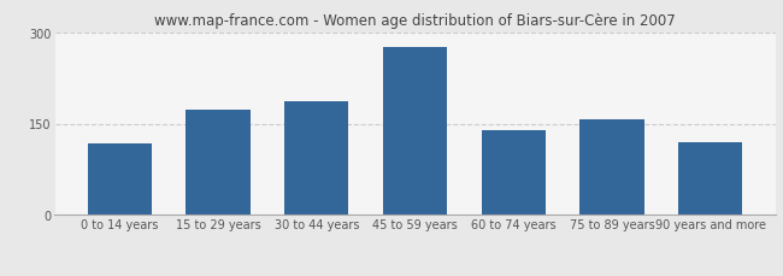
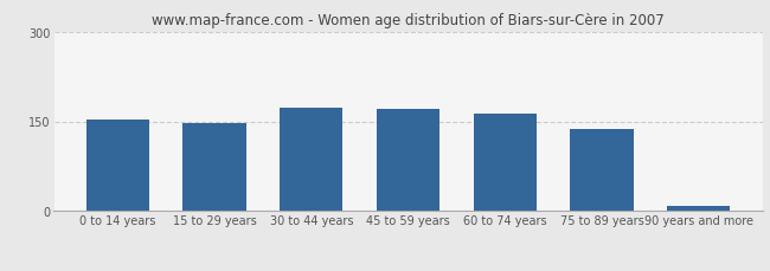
0 to 14 years: 118 -> 152
15 to 29 years: 172 -> 148
30 to 44 years: 186 -> 172
45 to 59 years: 276 -> 170
60 to 74 years: 140 -> 163
75 to 89 years: 156 -> 138
90 years and more: 120 -> 8
